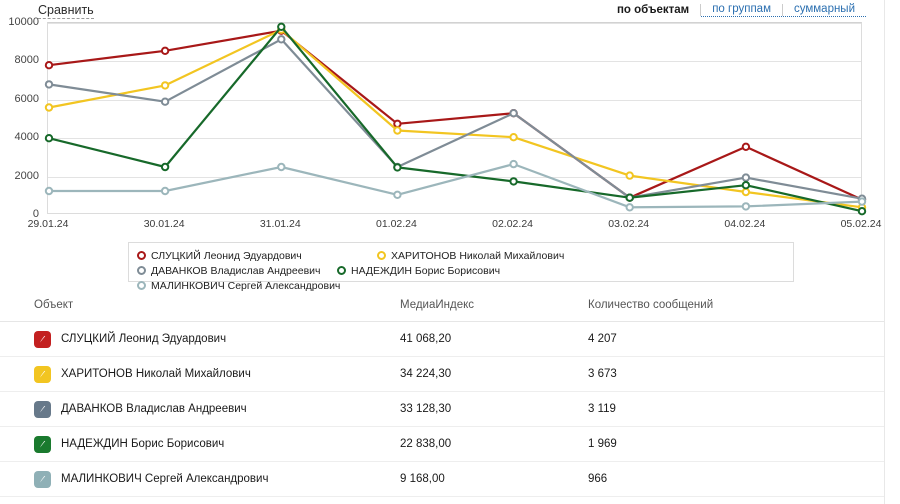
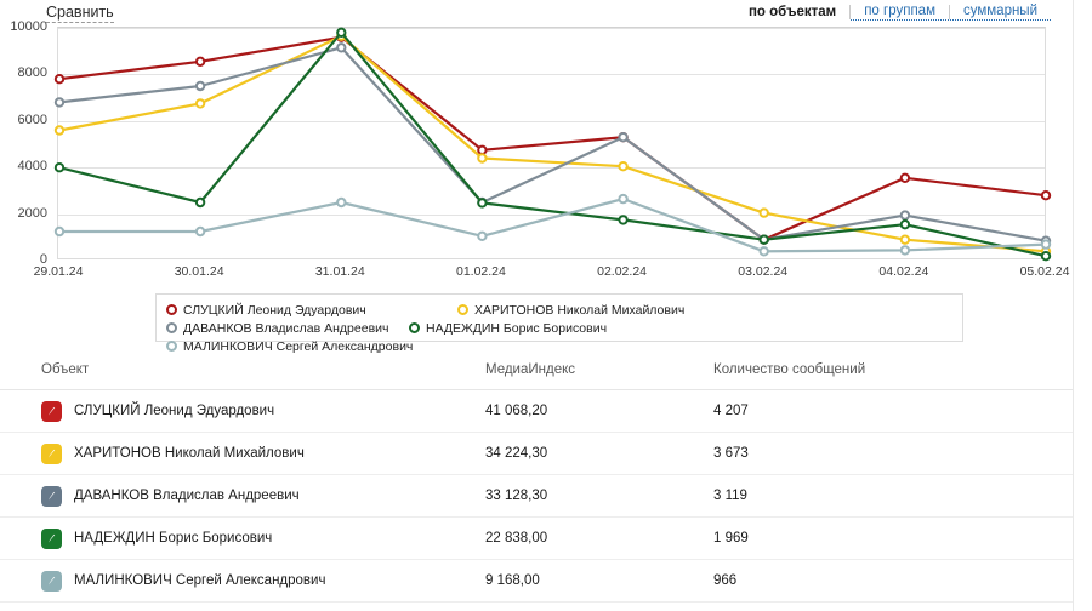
ДАВАНКОВ Владислав Андреевич/30.01.24: 5900 -> 7500
ХАРИТОНОВ Николай Михайлович/04.02.24: 1200 -> 900
СЛУЦКИЙ Леонид Эдуардович/05.02.24: 800 -> 2800
